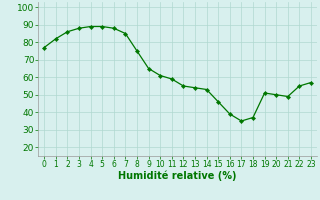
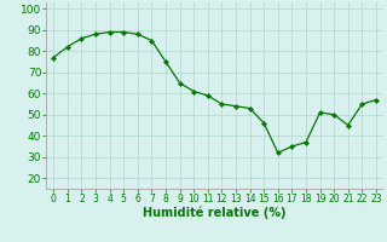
16: 39 -> 32
21: 49 -> 45
